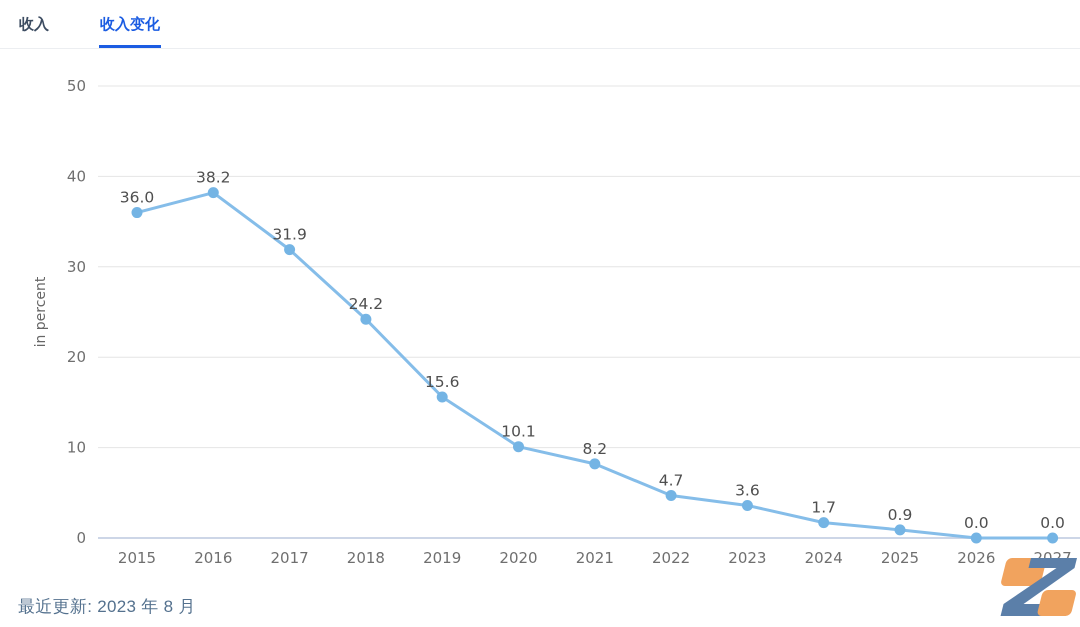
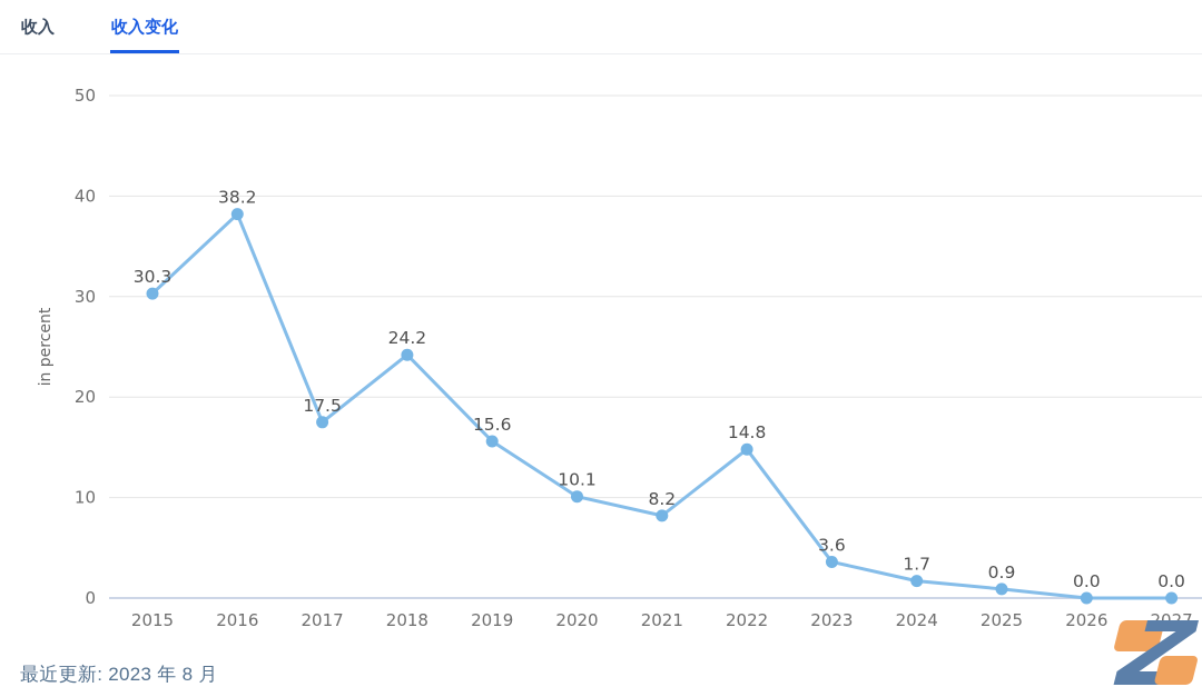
2015: 36.0 -> 30.3
2017: 31.9 -> 17.5
2022: 4.7 -> 14.8
